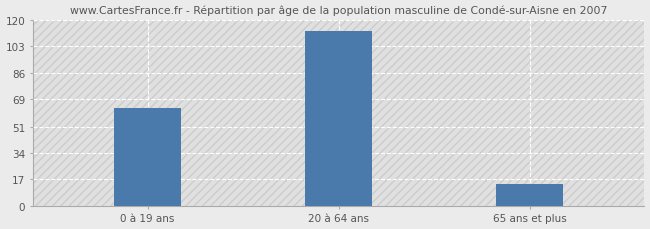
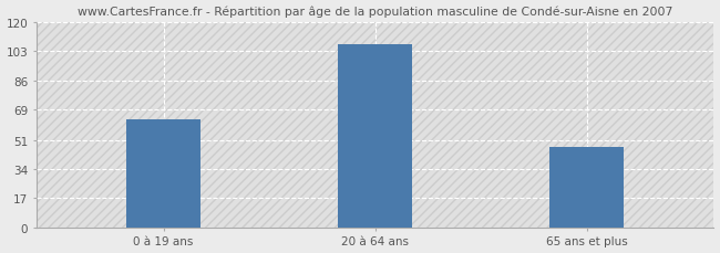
20 à 64 ans: 113 -> 107
65 ans et plus: 14 -> 47
